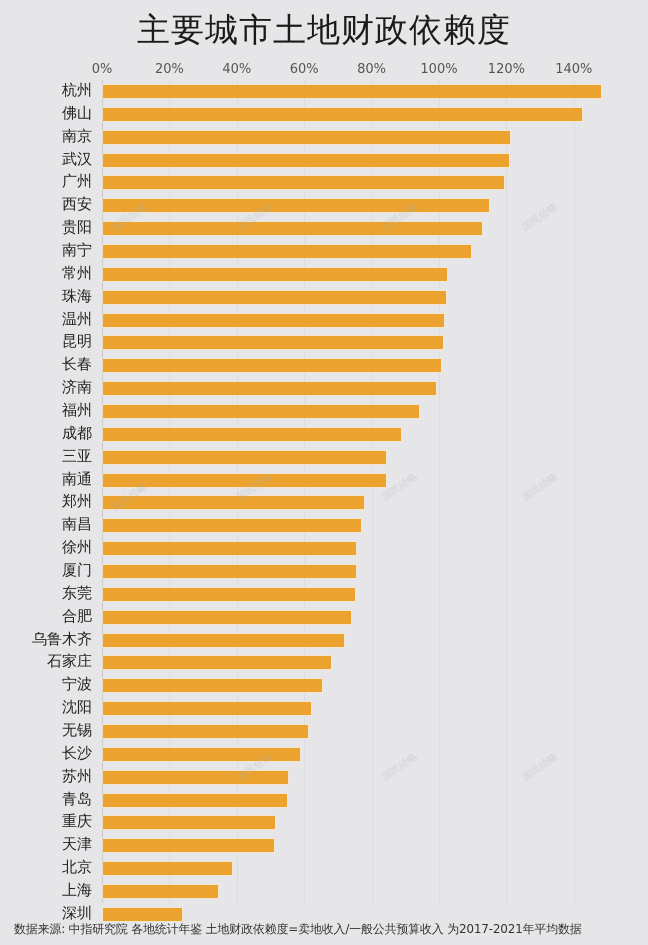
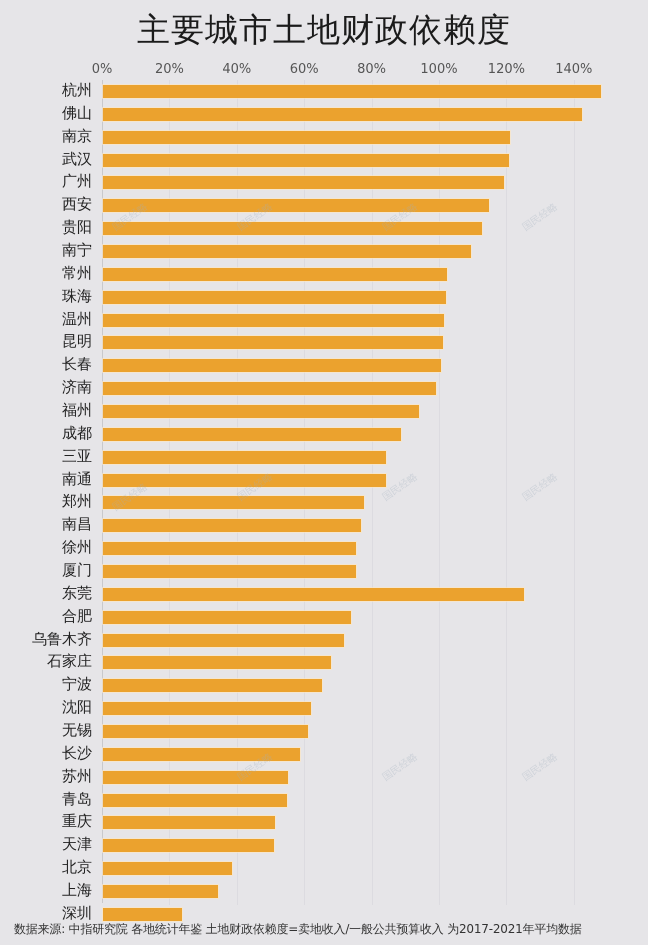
东莞: 75% -> 125%
